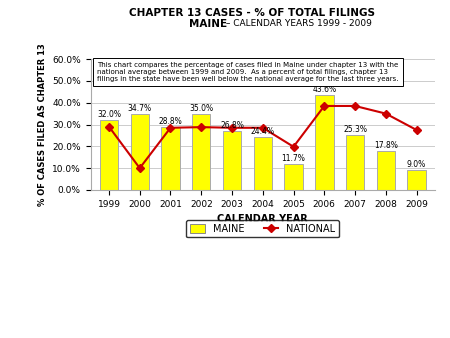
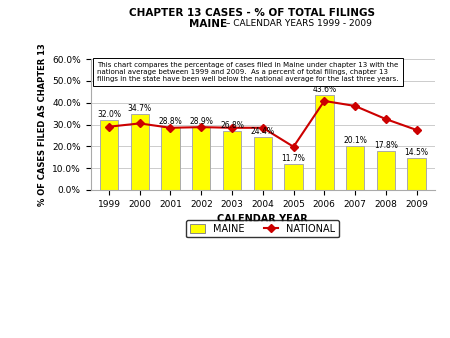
NATIONAL/2000: 10.0% -> 30.5%
MAINE/2002: 35.0% -> 28.9%
NATIONAL/2006: 38.5% -> 40.8%
MAINE/2007: 25.3% -> 20.1%
NATIONAL/2008: 35.0% -> 32.5%
MAINE/2009: 9.0% -> 14.5%
